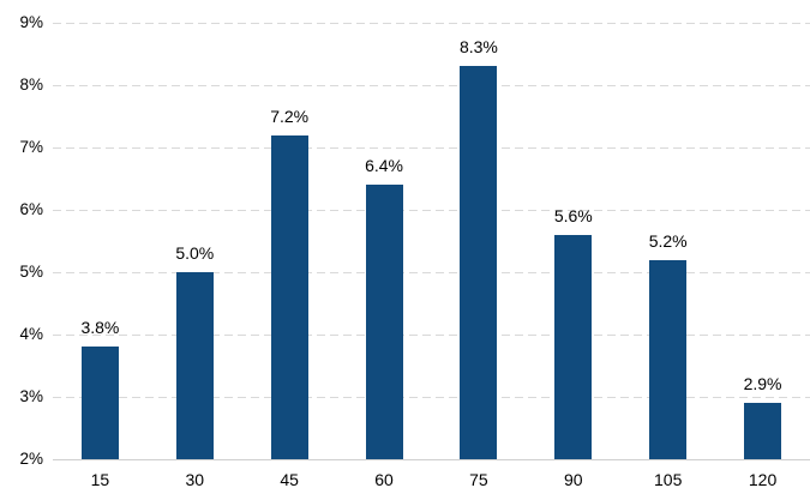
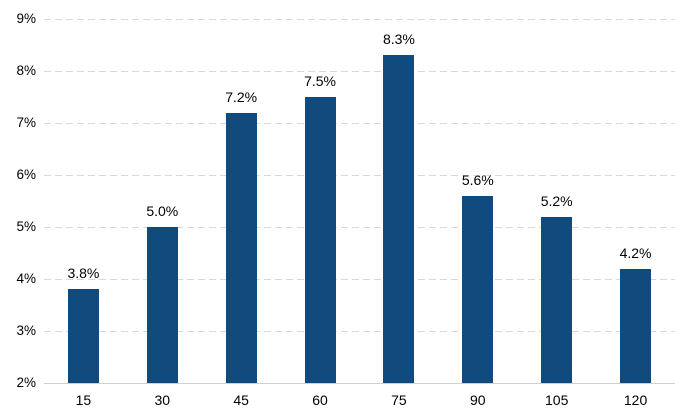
60: 6.4% -> 7.5%
120: 2.9% -> 4.2%
